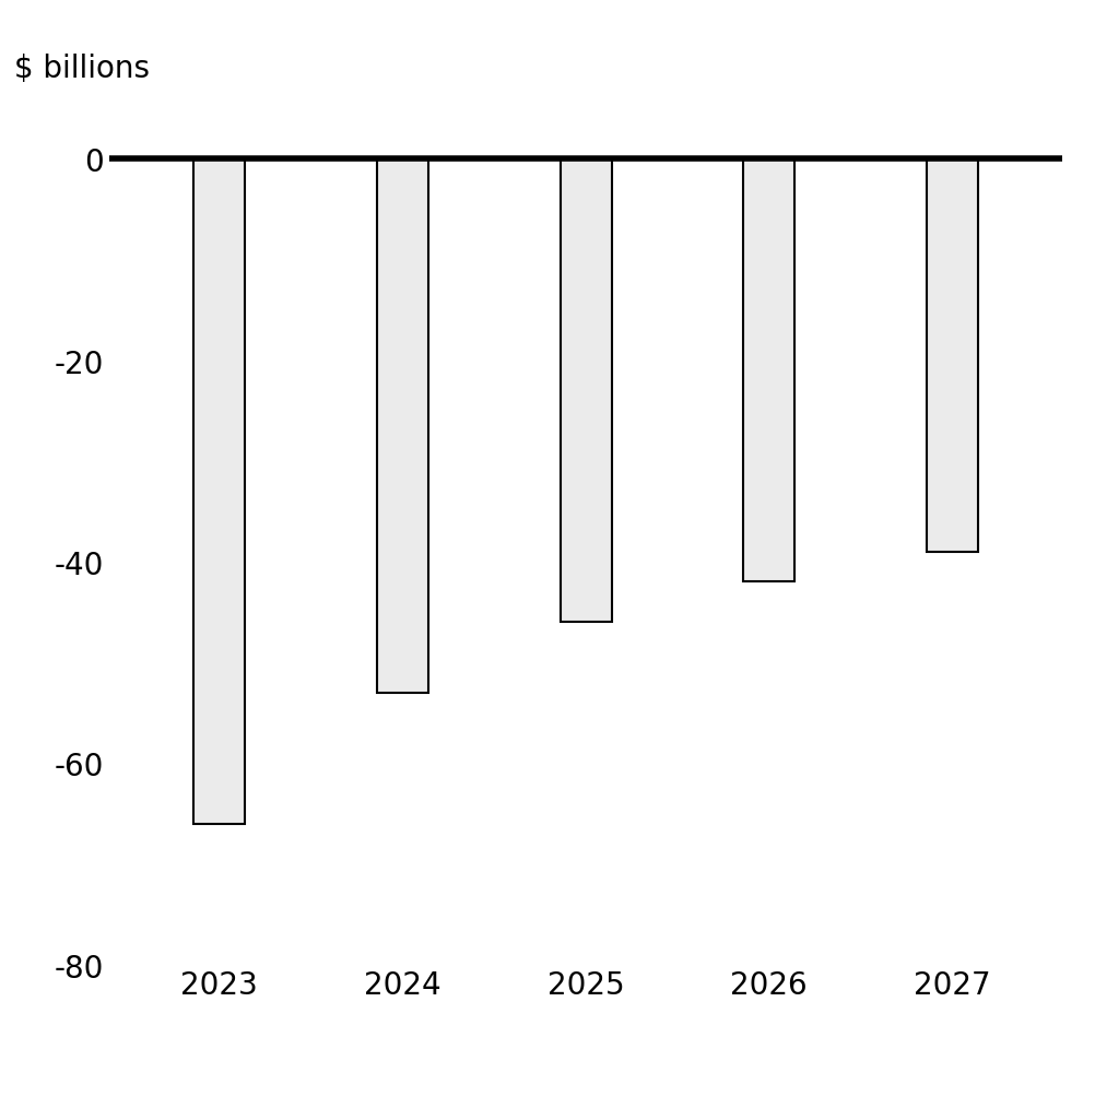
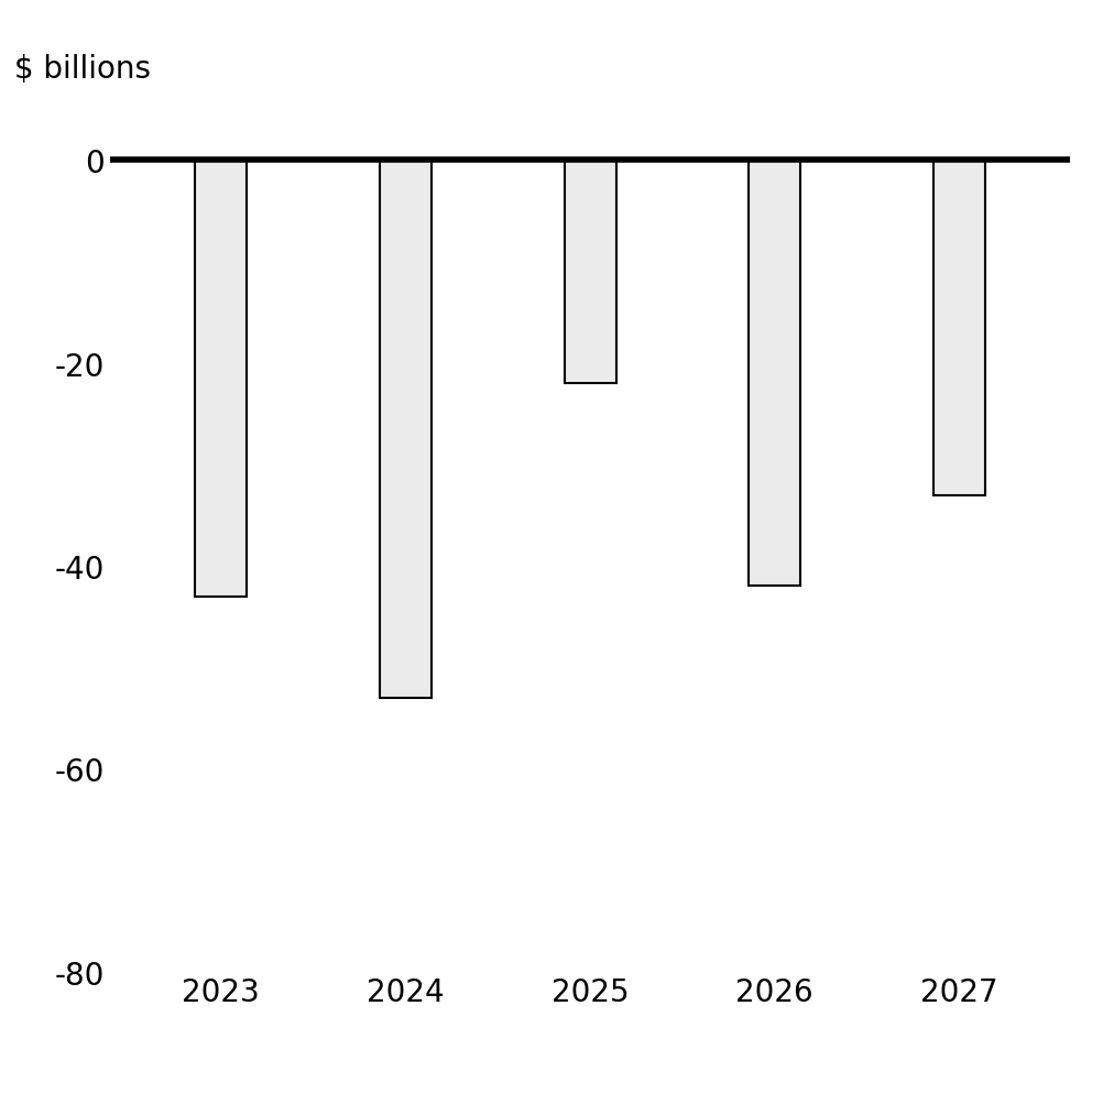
2023: -66 -> -43
2025: -46 -> -22
2027: -39 -> -33
